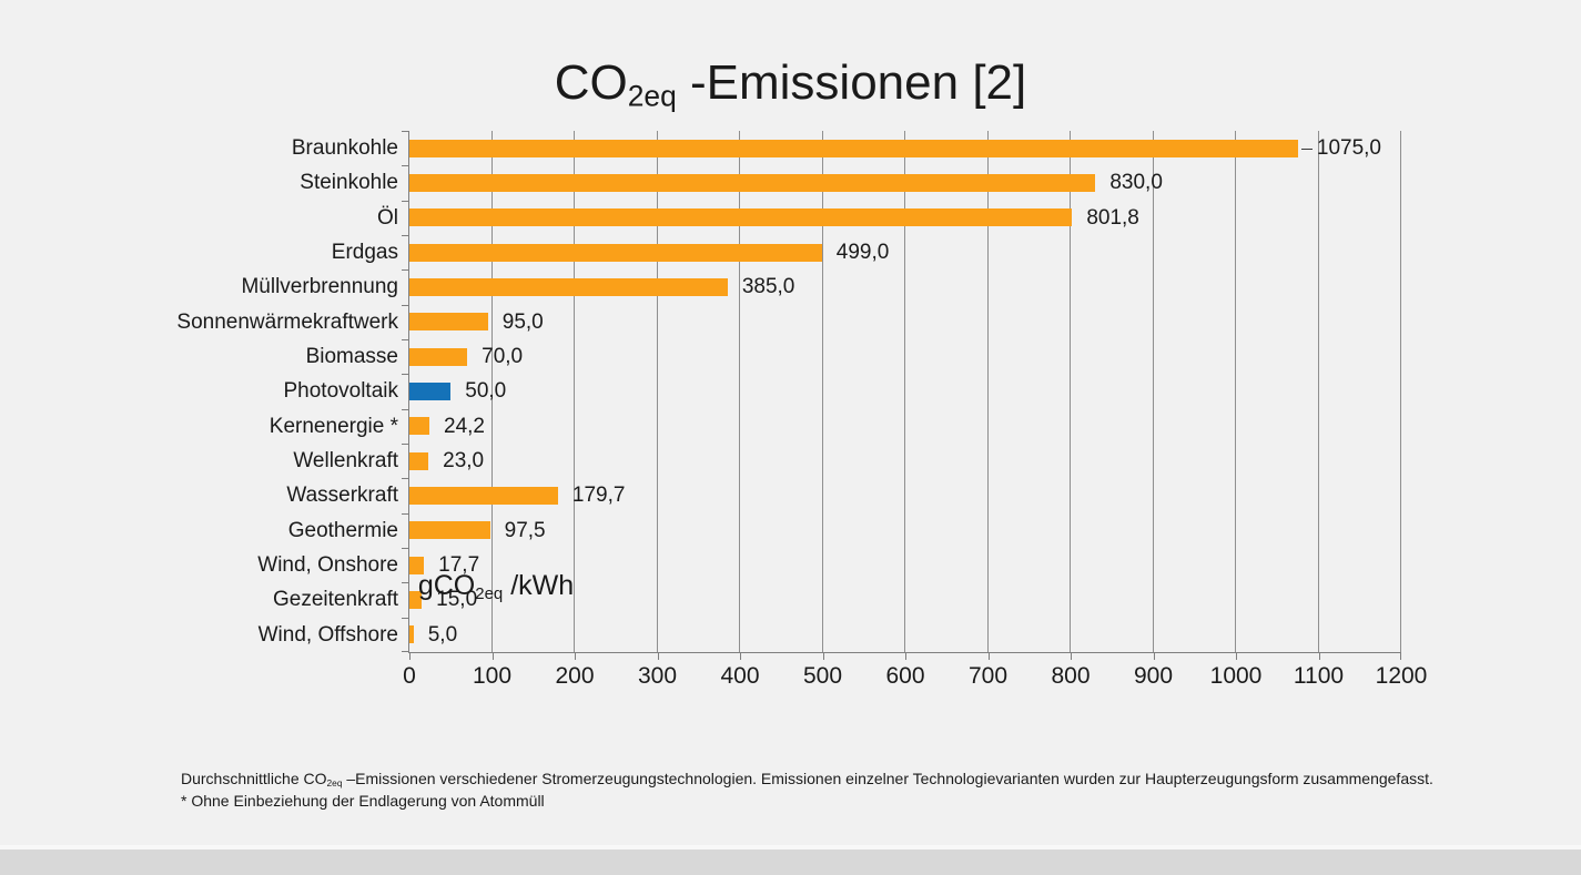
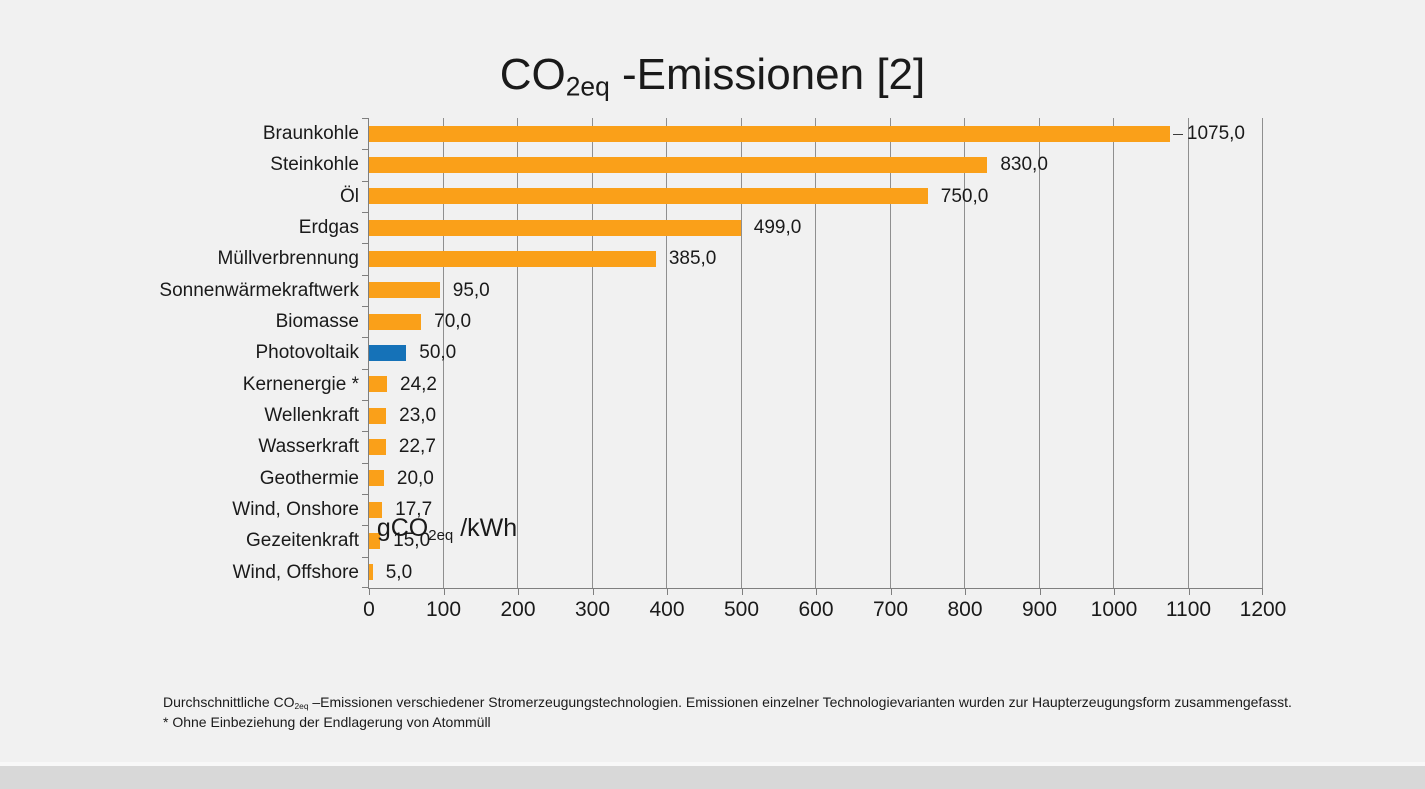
Öl: 801,8 -> 750,0
Wasserkraft: 179,7 -> 22,7
Geothermie: 97,5 -> 20,0
